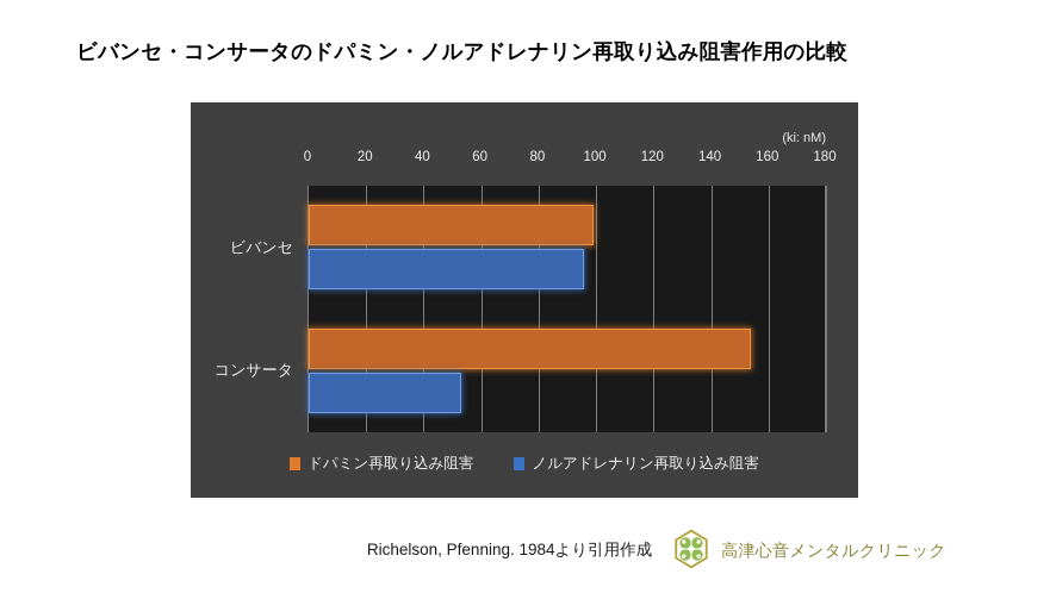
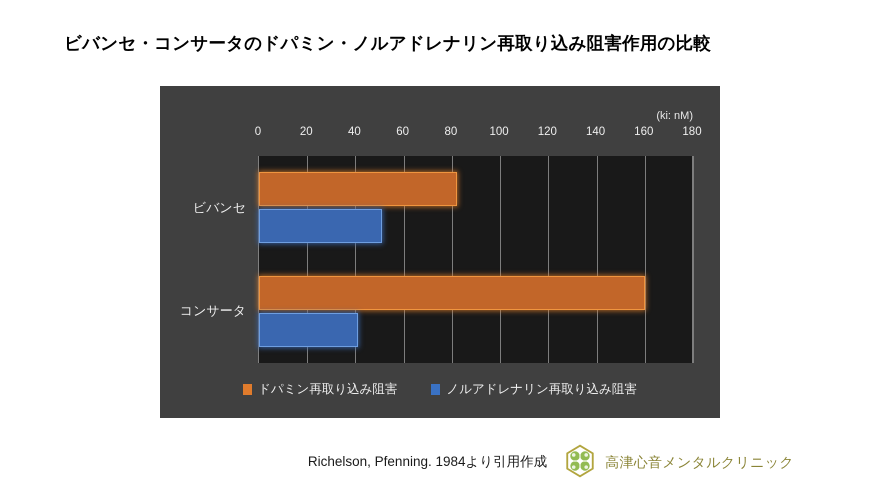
ドパミン再取り込み阻害/ビバンセ: 99 -> 82
ノルアドレナリン再取り込み阻害/ビバンセ: 96 -> 51
ドパミン再取り込み阻害/コンサータ: 154 -> 160
ノルアドレナリン再取り込み阻害/コンサータ: 53 -> 41
